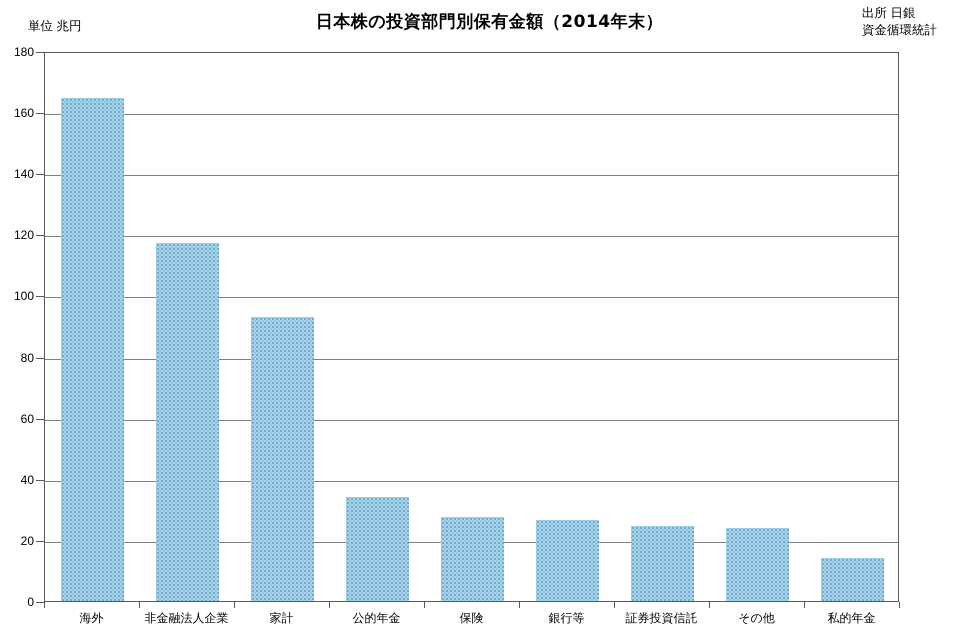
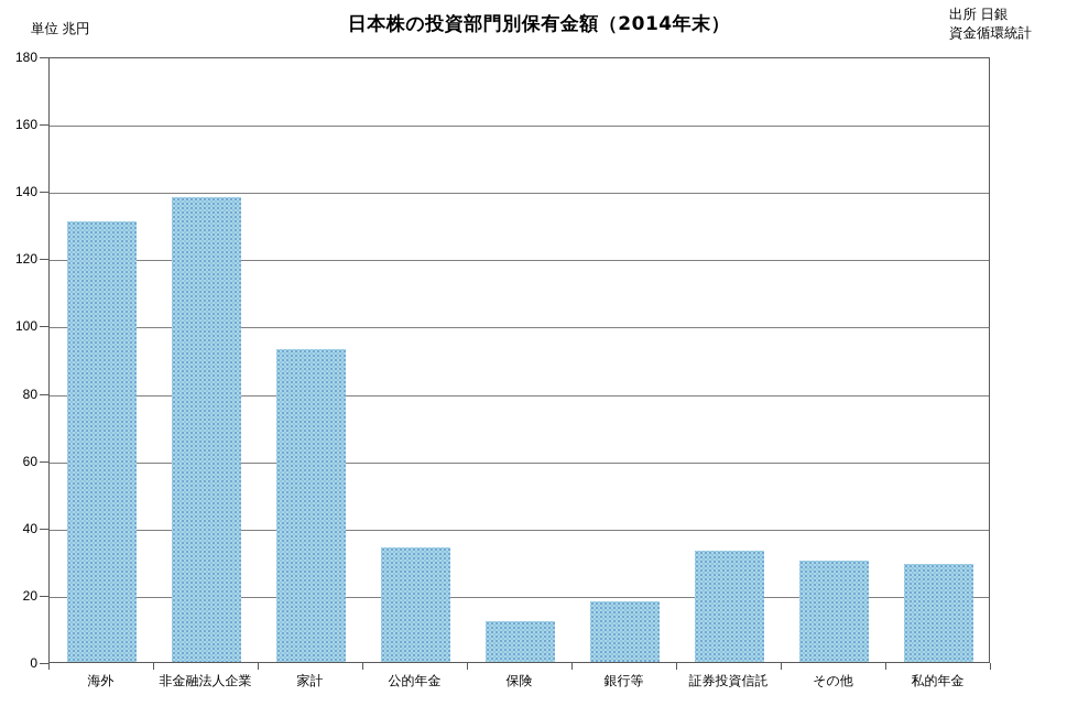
海外: 164 -> 131
非金融法人企業: 117 -> 138
保険: 28 -> 12
銀行等: 26 -> 18
証券投資信託: 24 -> 33
その他: 24 -> 30
私的年金: 14 -> 29
